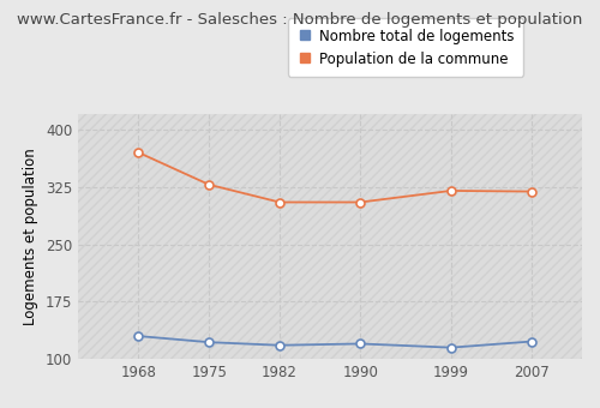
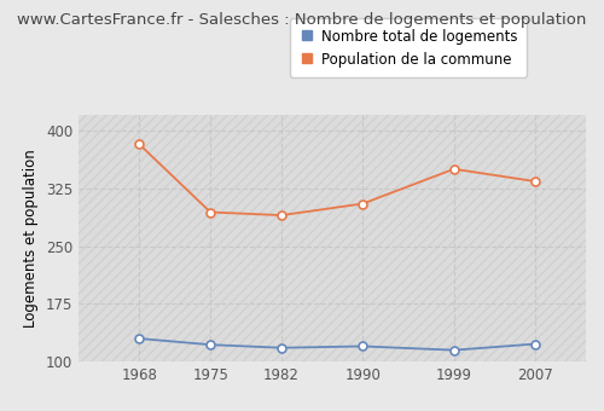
Population de la commune/1968: 370 -> 382
Population de la commune/1975: 328 -> 294
Population de la commune/1982: 305 -> 290
Population de la commune/1999: 320 -> 350
Population de la commune/2007: 319 -> 334
